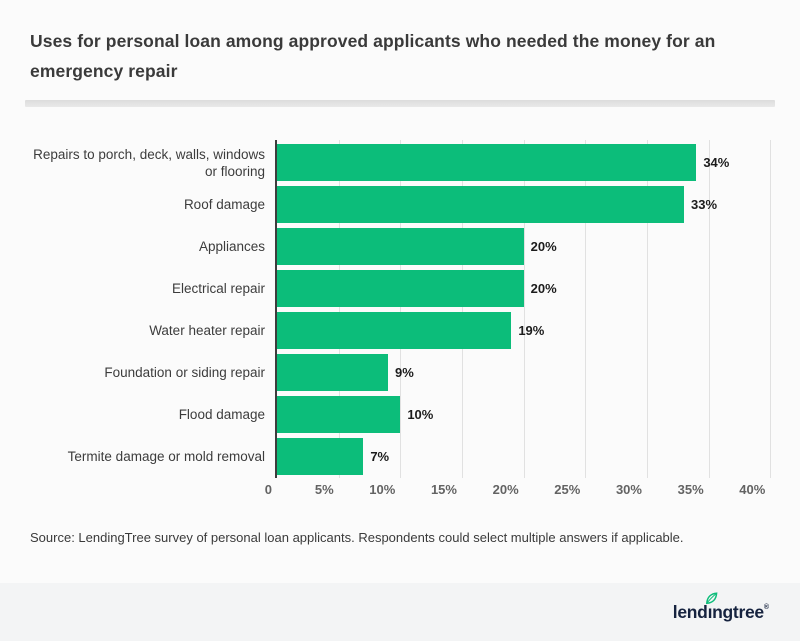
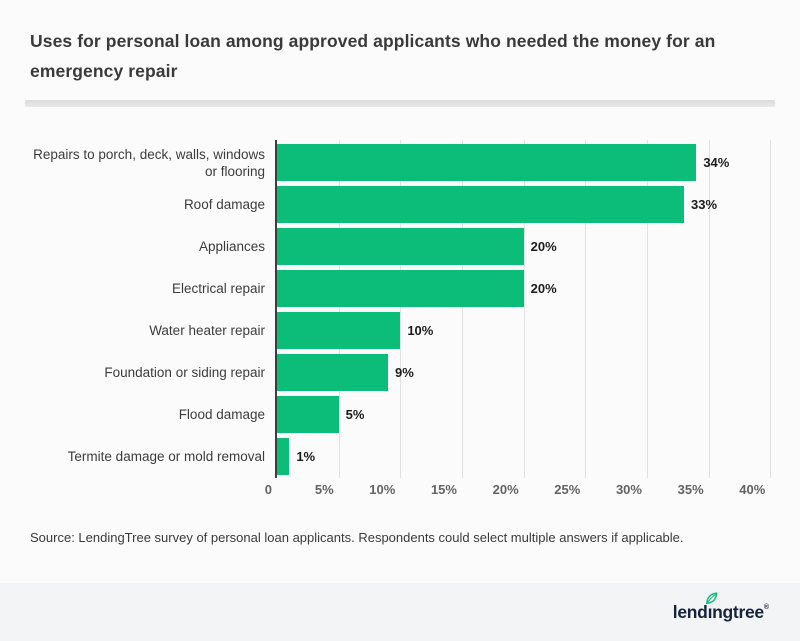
Water heater repair: 19% -> 10%
Flood damage: 10% -> 5%
Termite damage or mold removal: 7% -> 1%
